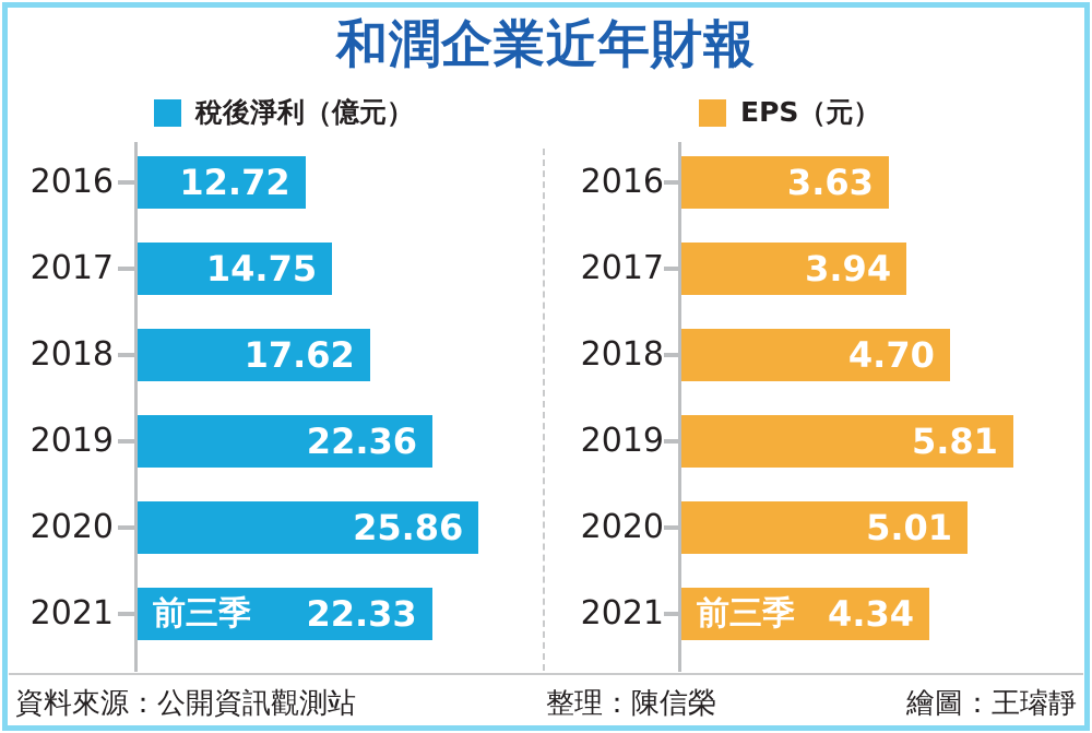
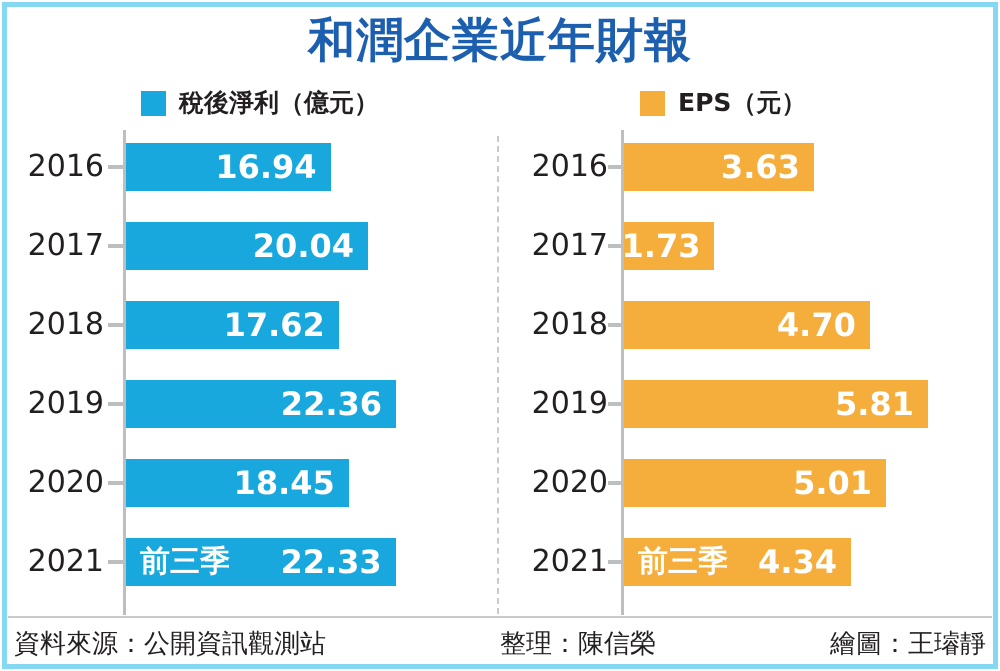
稅後淨利（億元）/2016: 12.72 -> 16.94
稅後淨利（億元）/2017: 14.75 -> 20.04
稅後淨利（億元）/2020: 25.86 -> 18.45
EPS（元）/2017: 3.94 -> 1.73
